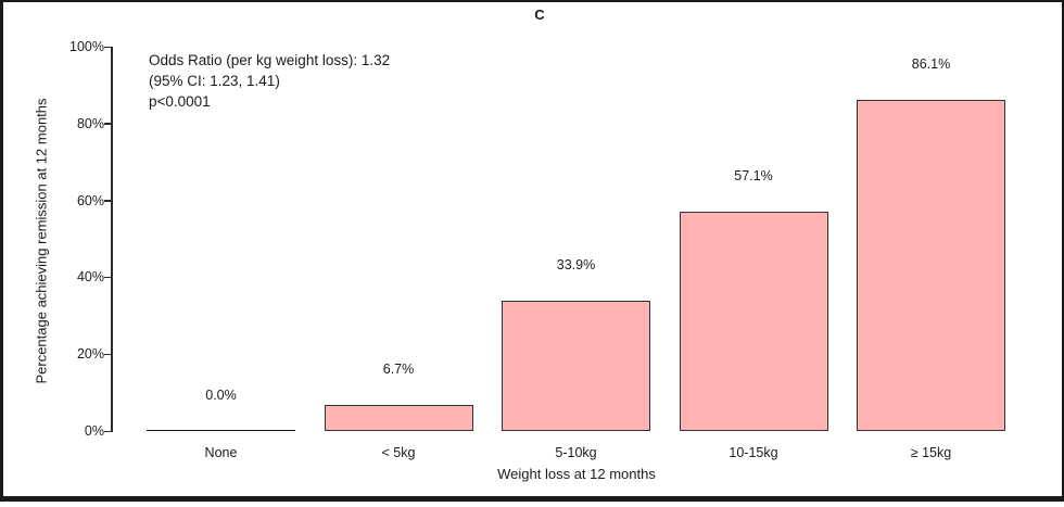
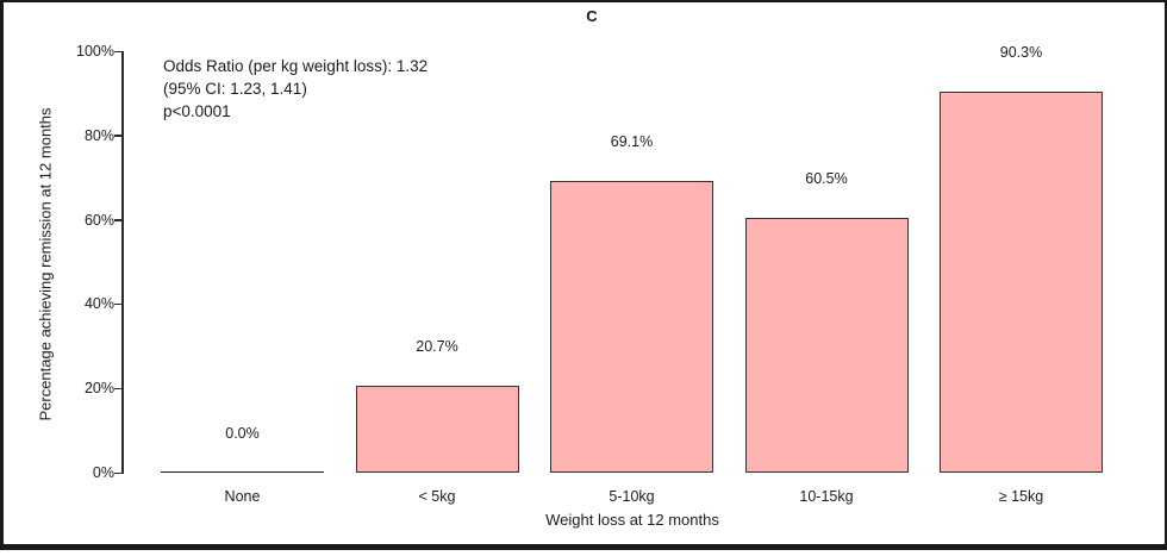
< 5kg: 6.7% -> 20.7%
5-10kg: 33.9% -> 69.1%
10-15kg: 57.1% -> 60.5%
≥ 15kg: 86.1% -> 90.3%
